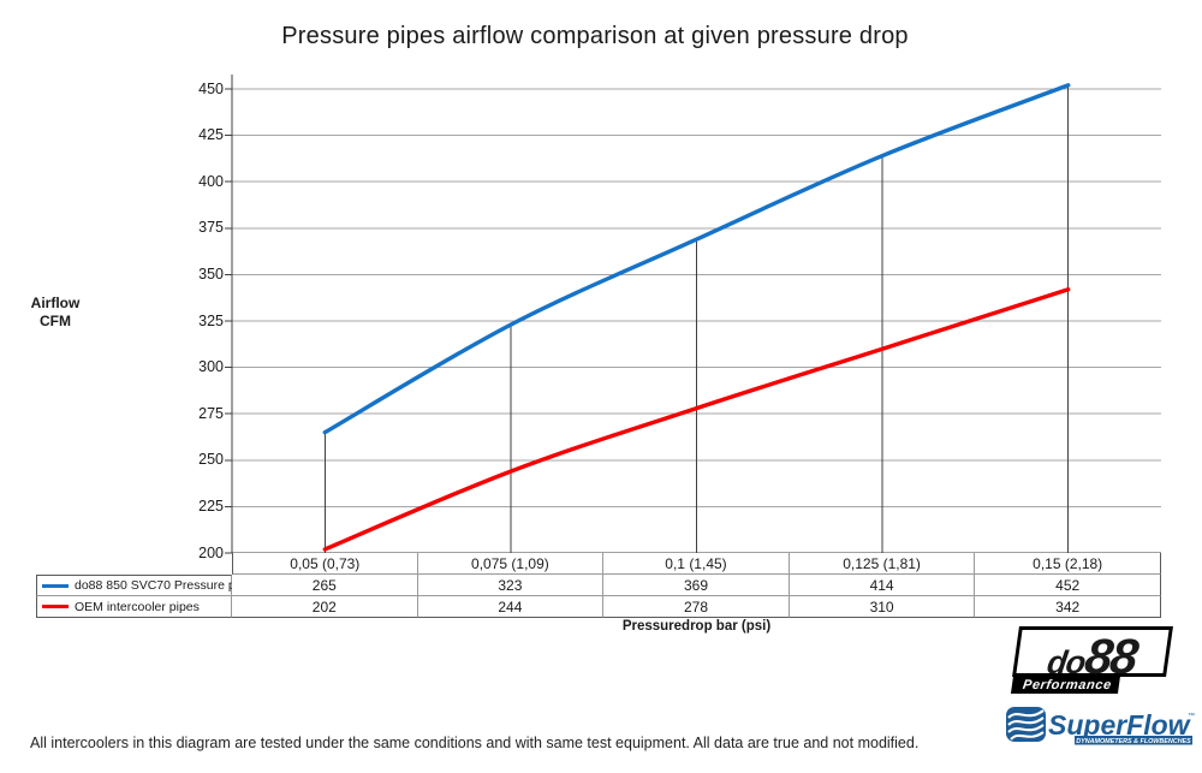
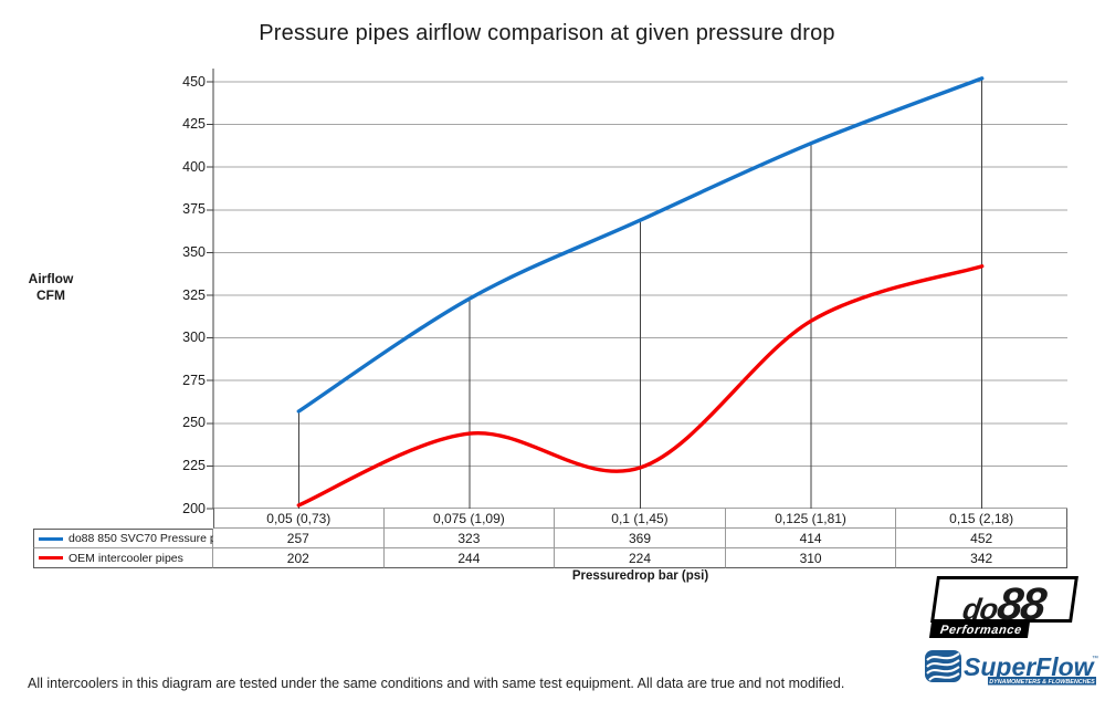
do88 850 SVC70 Pressure pipes/0,05 (0,73): 265 -> 257
OEM intercooler pipes/0,1 (1,45): 278 -> 224
